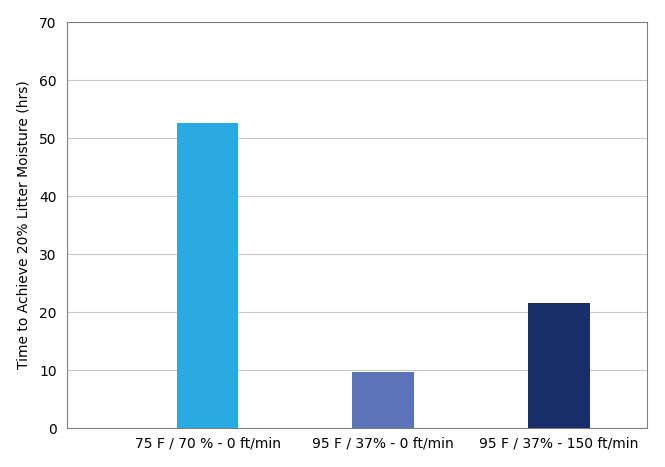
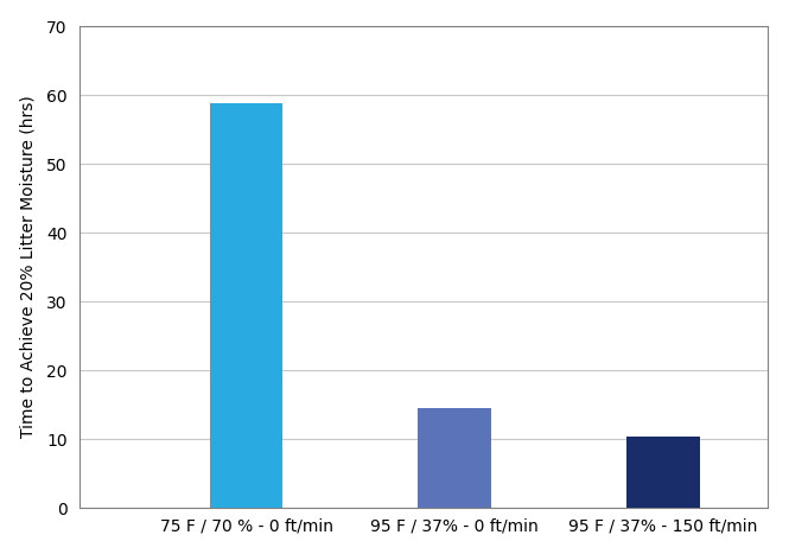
75 F / 70 % - 0 ft/min: 52.6 -> 58.8
95 F / 37% - 0 ft/min: 9.6 -> 14.5
95 F / 37% - 150 ft/min: 21.6 -> 10.3
